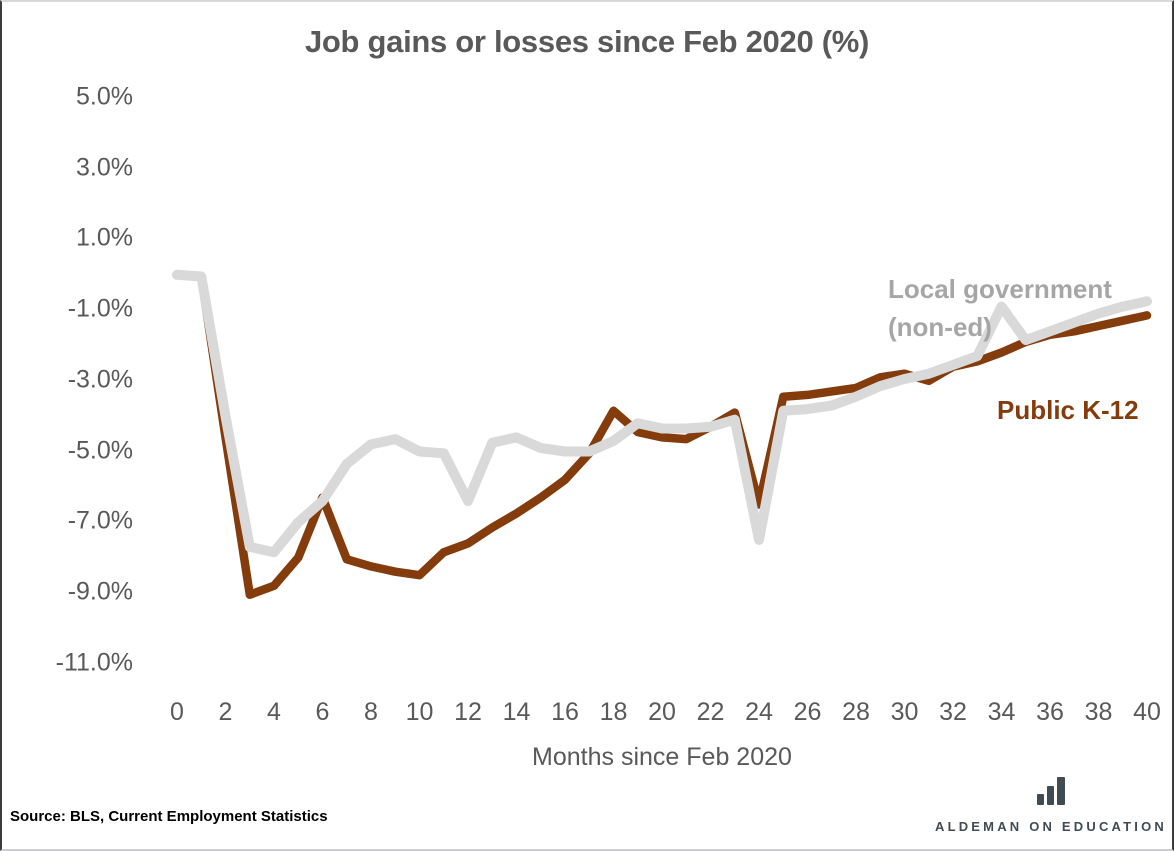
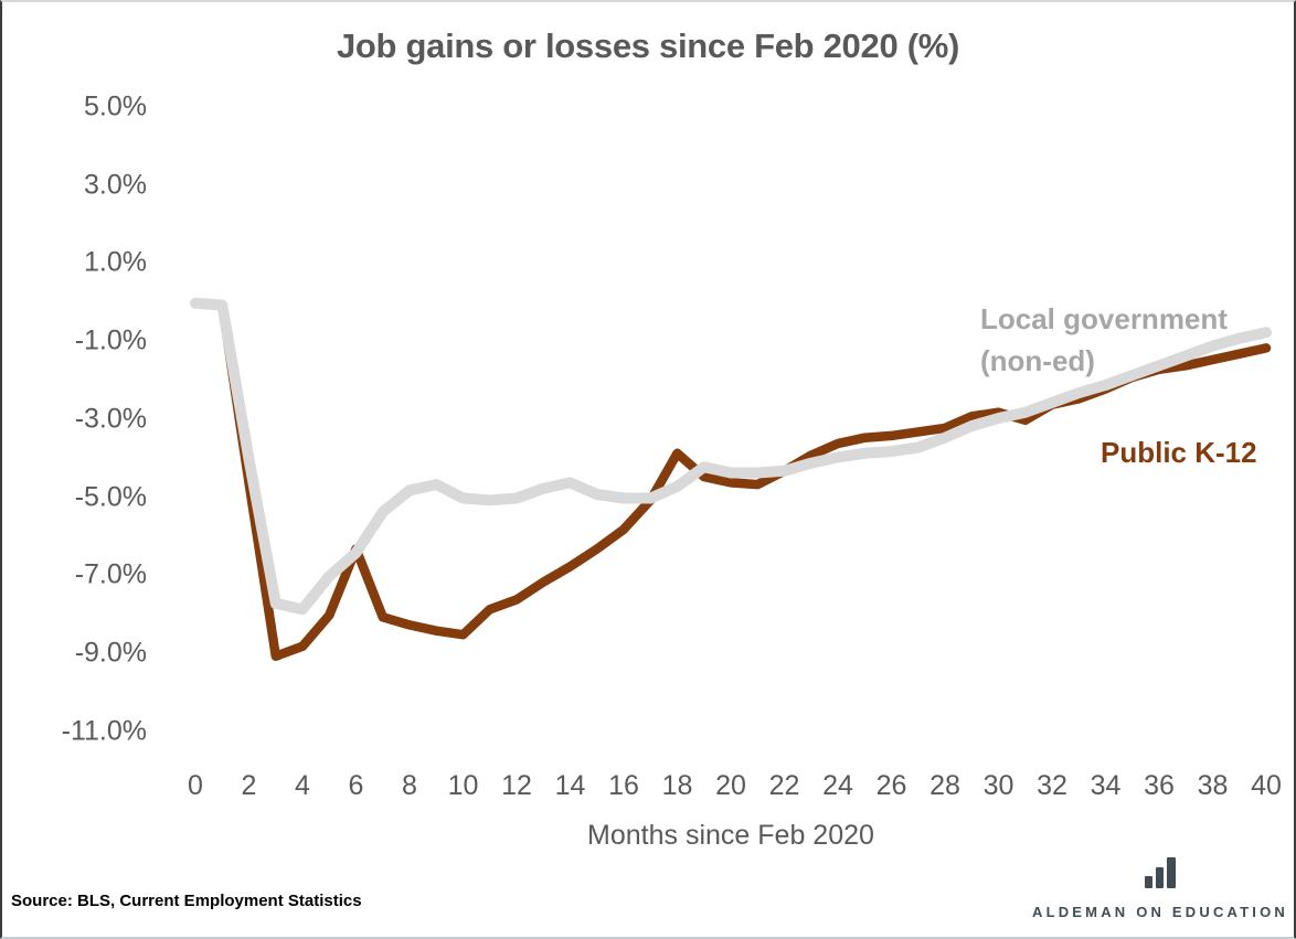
Local government (non-ed)/12: -6.4% -> -5.0%
Local government (non-ed)/24: -7.5% -> -4.0%
Public K-12/24: -6.5% -> -3.6%
Local government (non-ed)/34: -0.9% -> -2.1%
